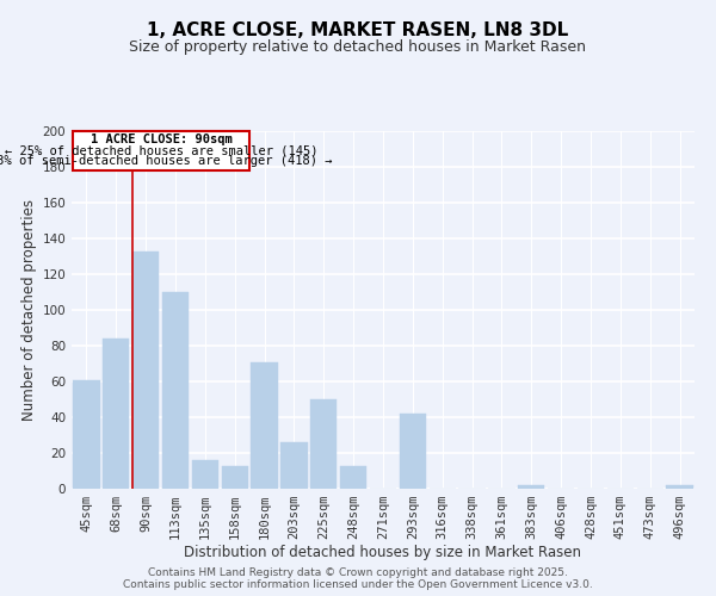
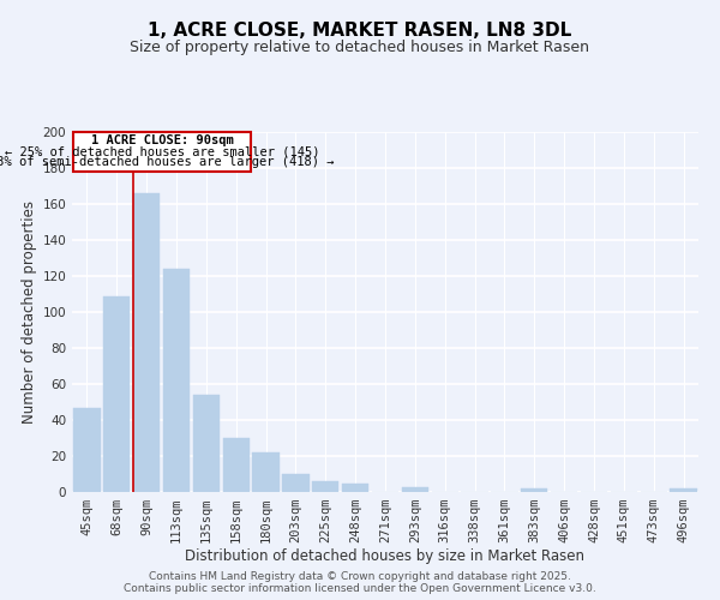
45sqm: 61 -> 47
68sqm: 84 -> 109
90sqm: 133 -> 166
113sqm: 110 -> 124
135sqm: 16 -> 54
158sqm: 13 -> 30
180sqm: 71 -> 22
203sqm: 26 -> 10
225sqm: 50 -> 6
248sqm: 13 -> 5
293sqm: 42 -> 3
